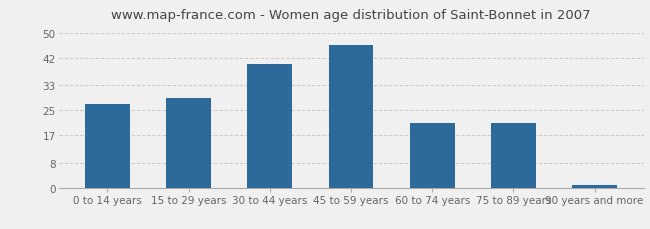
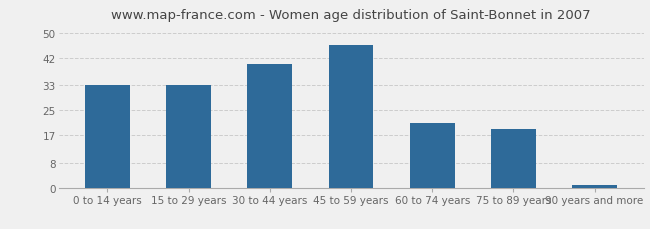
0 to 14 years: 27 -> 33
15 to 29 years: 29 -> 33
75 to 89 years: 21 -> 19
